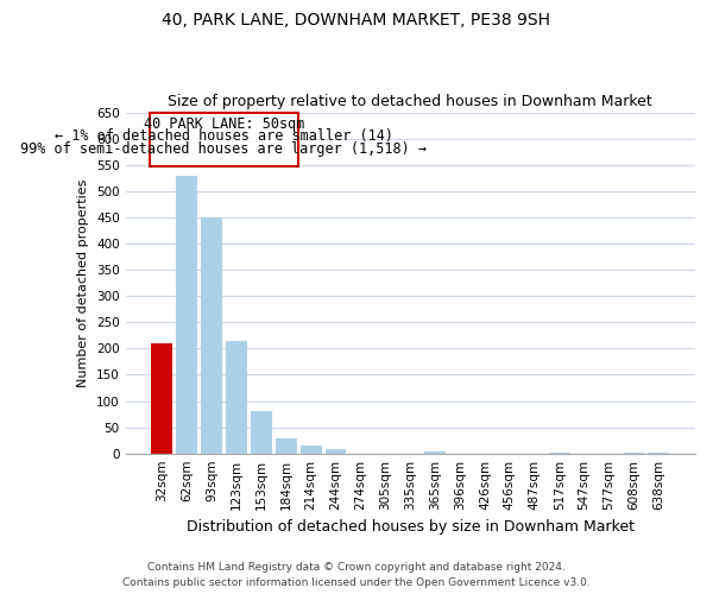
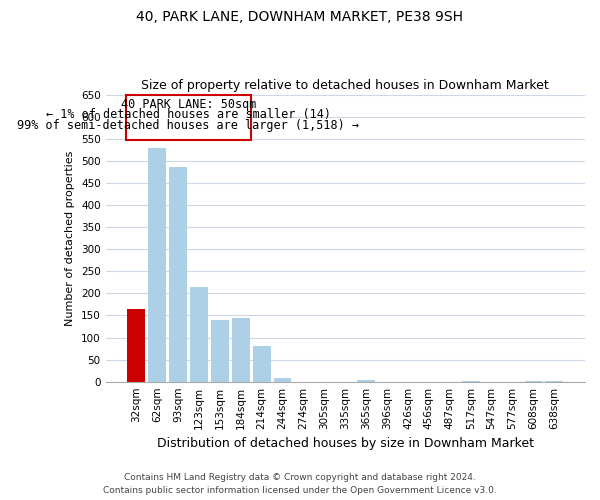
32sqm: 210 -> 165
93sqm: 450 -> 485
153sqm: 80 -> 140
184sqm: 28 -> 145
214sqm: 15 -> 80
